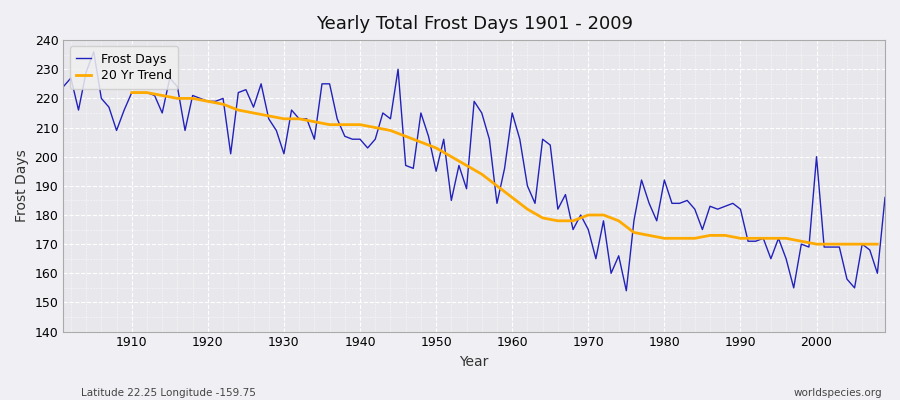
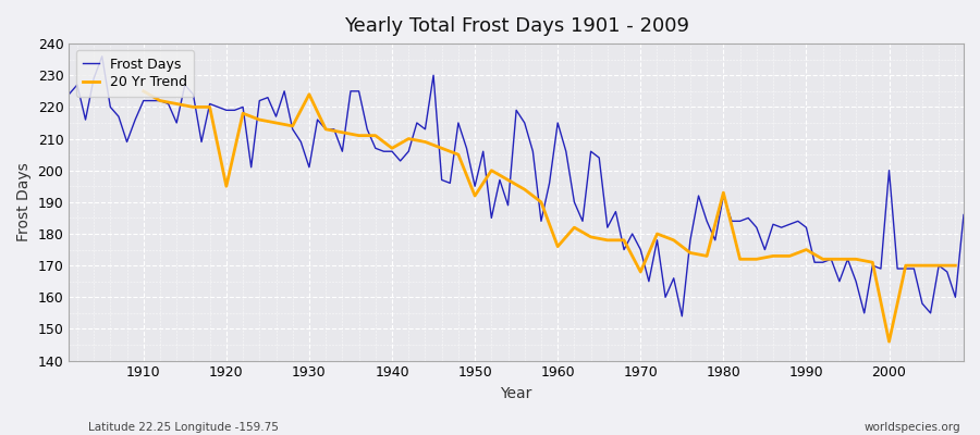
20 Yr Trend/1910: 222 -> 225
20 Yr Trend/1920: 219 -> 195
20 Yr Trend/1930: 213 -> 224
20 Yr Trend/1940: 211 -> 207
20 Yr Trend/1950: 203 -> 192
20 Yr Trend/1960: 186 -> 176
20 Yr Trend/1970: 180 -> 168
20 Yr Trend/1980: 172 -> 193
20 Yr Trend/1990: 172 -> 175
20 Yr Trend/2000: 170 -> 146
